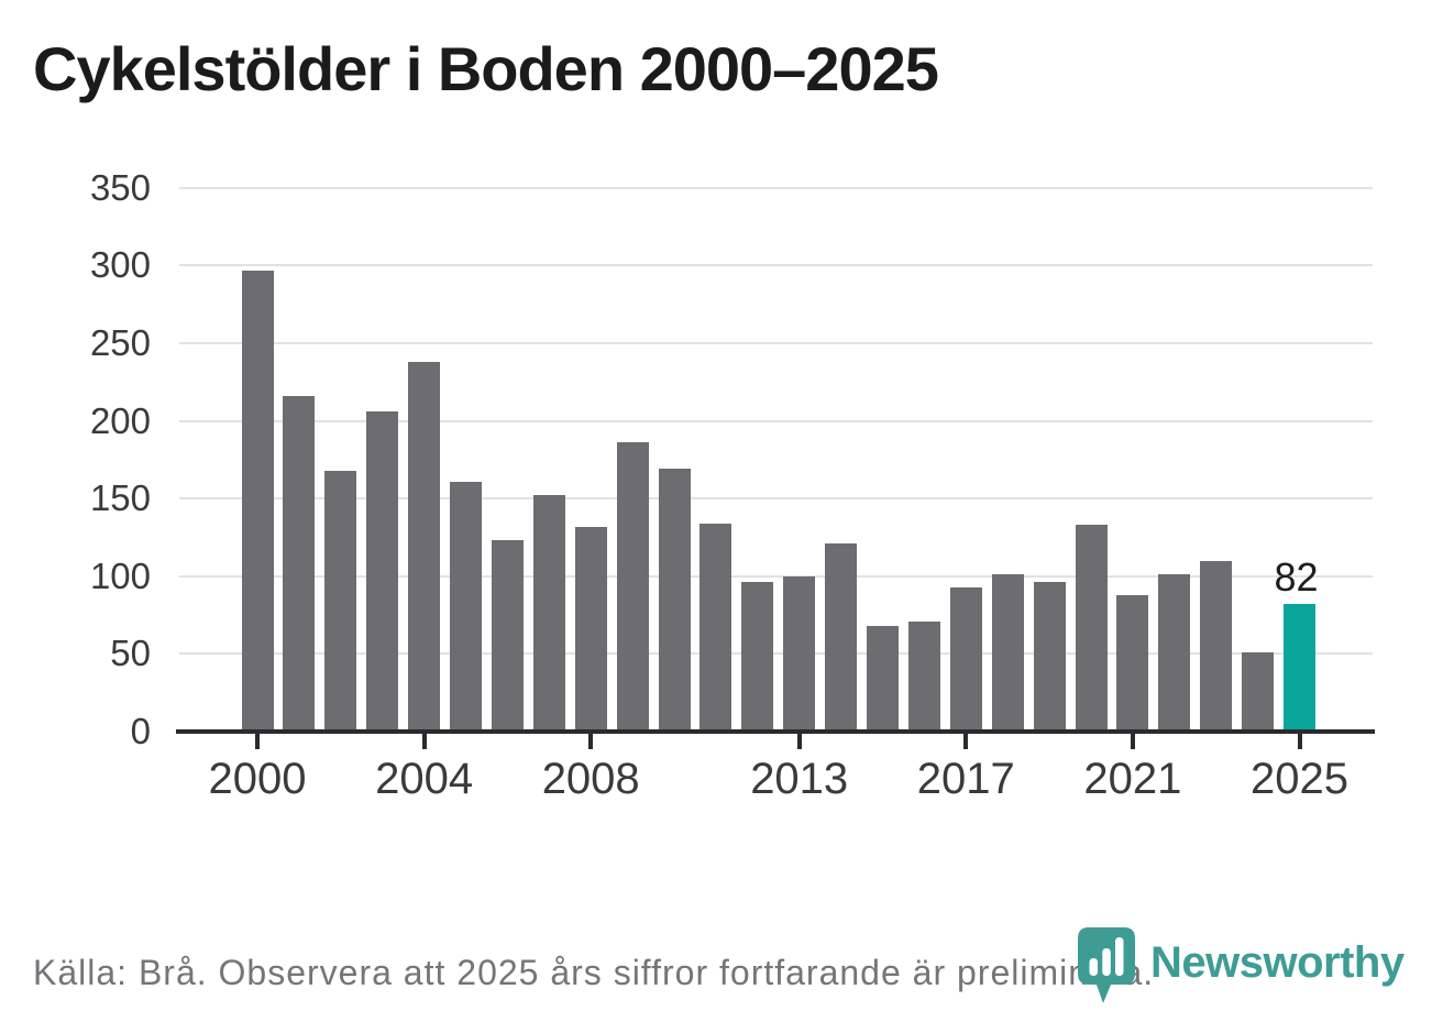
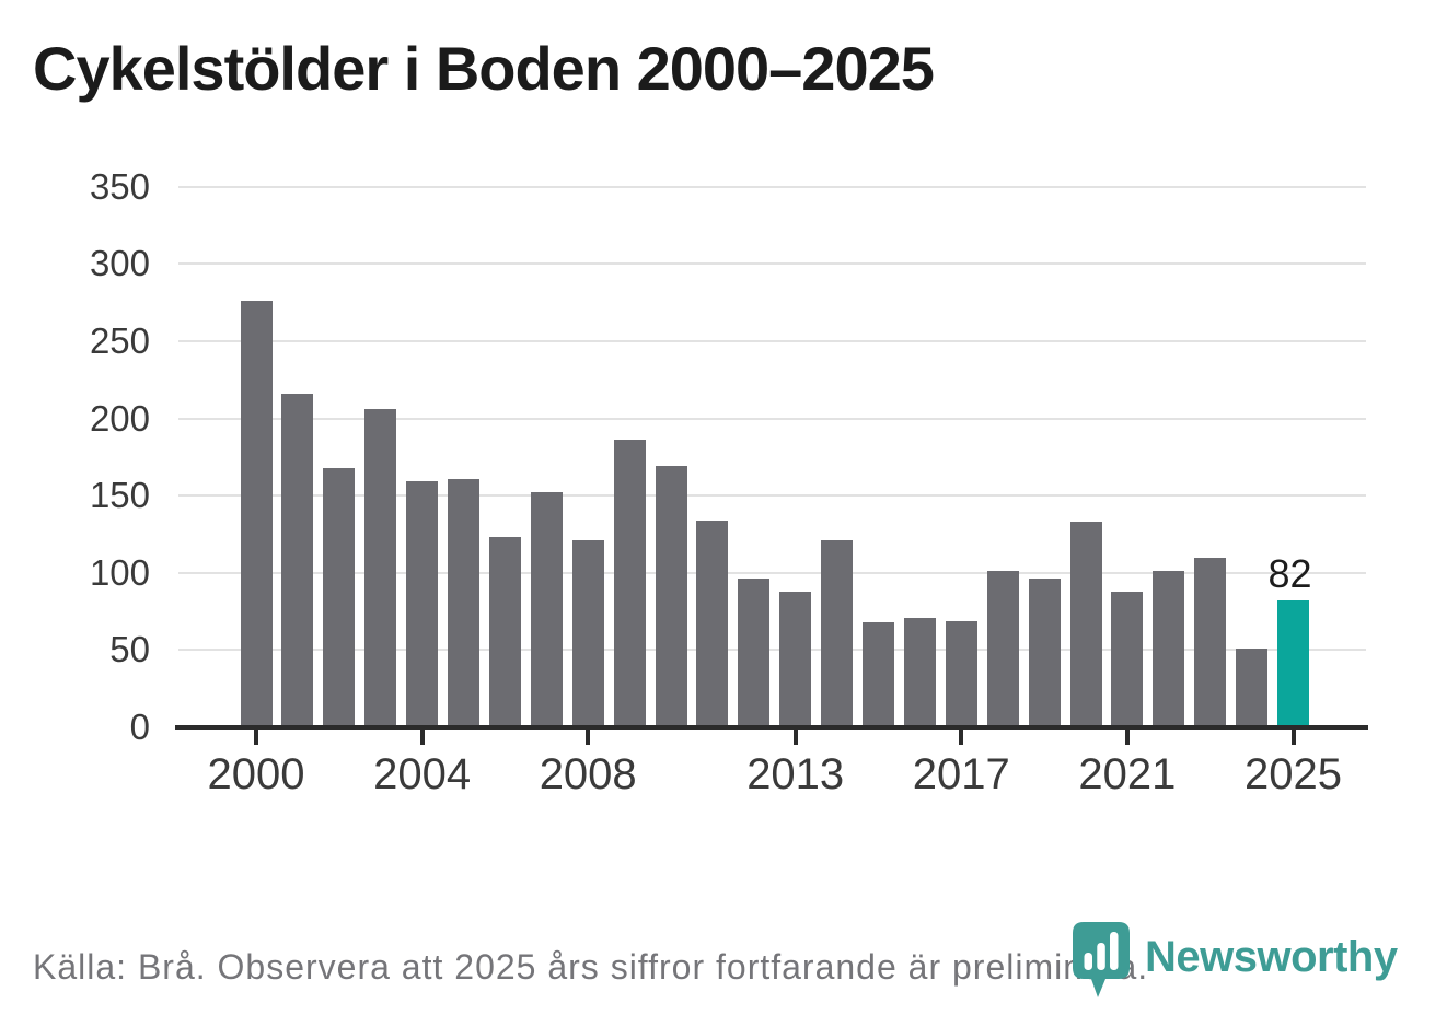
2000: 297 -> 276
2004: 238 -> 159
2008: 132 -> 121
2013: 100 -> 88
2017: 93 -> 69
